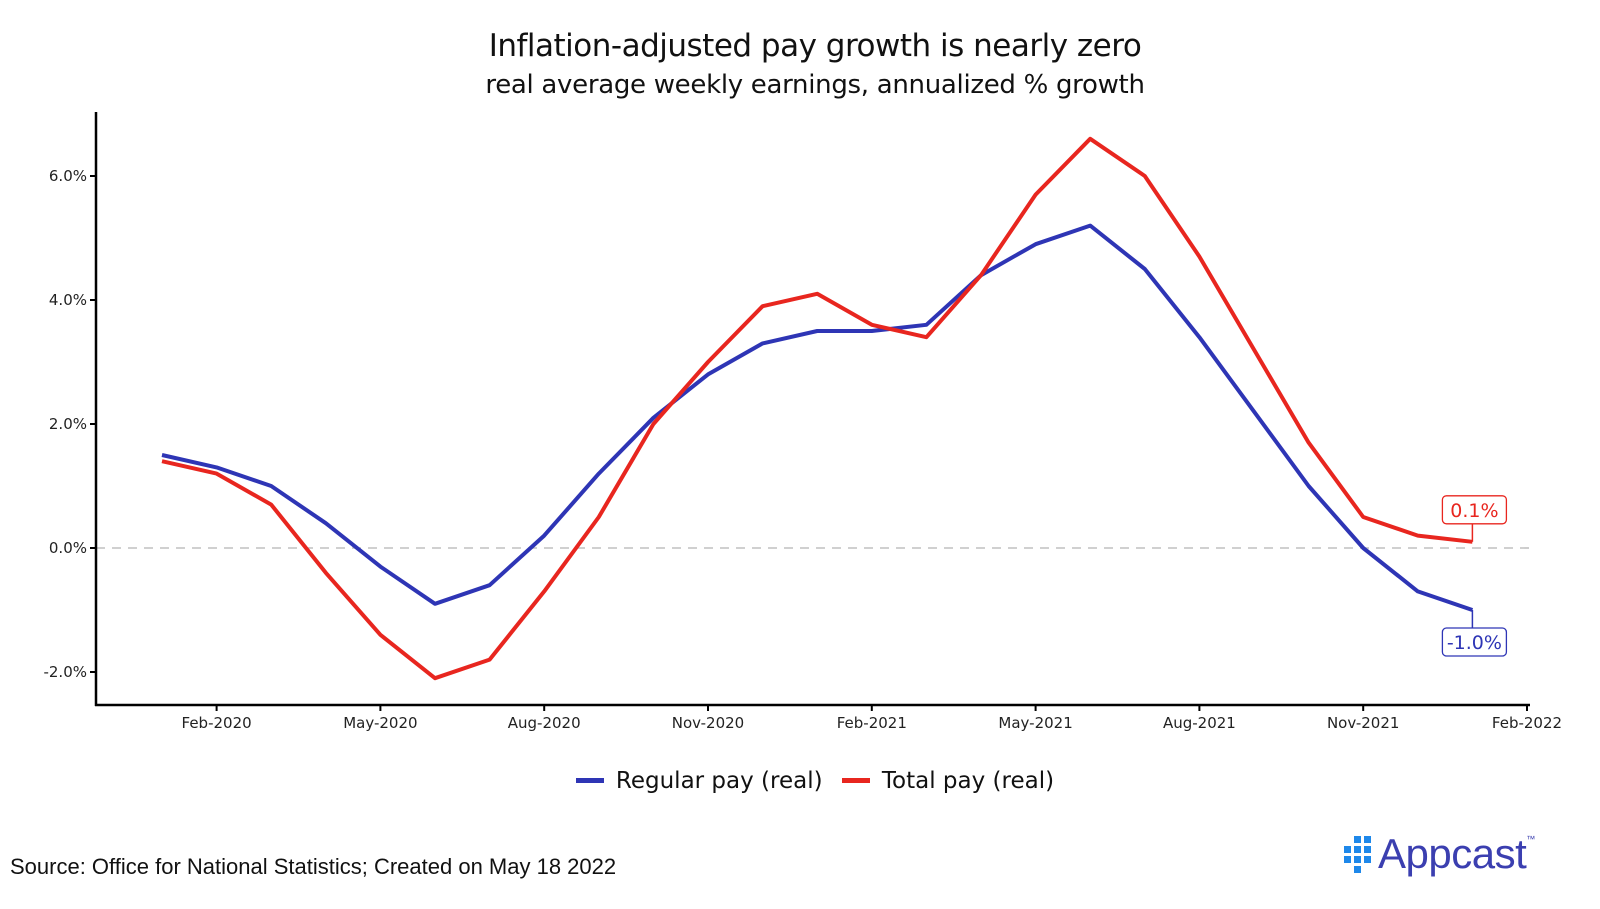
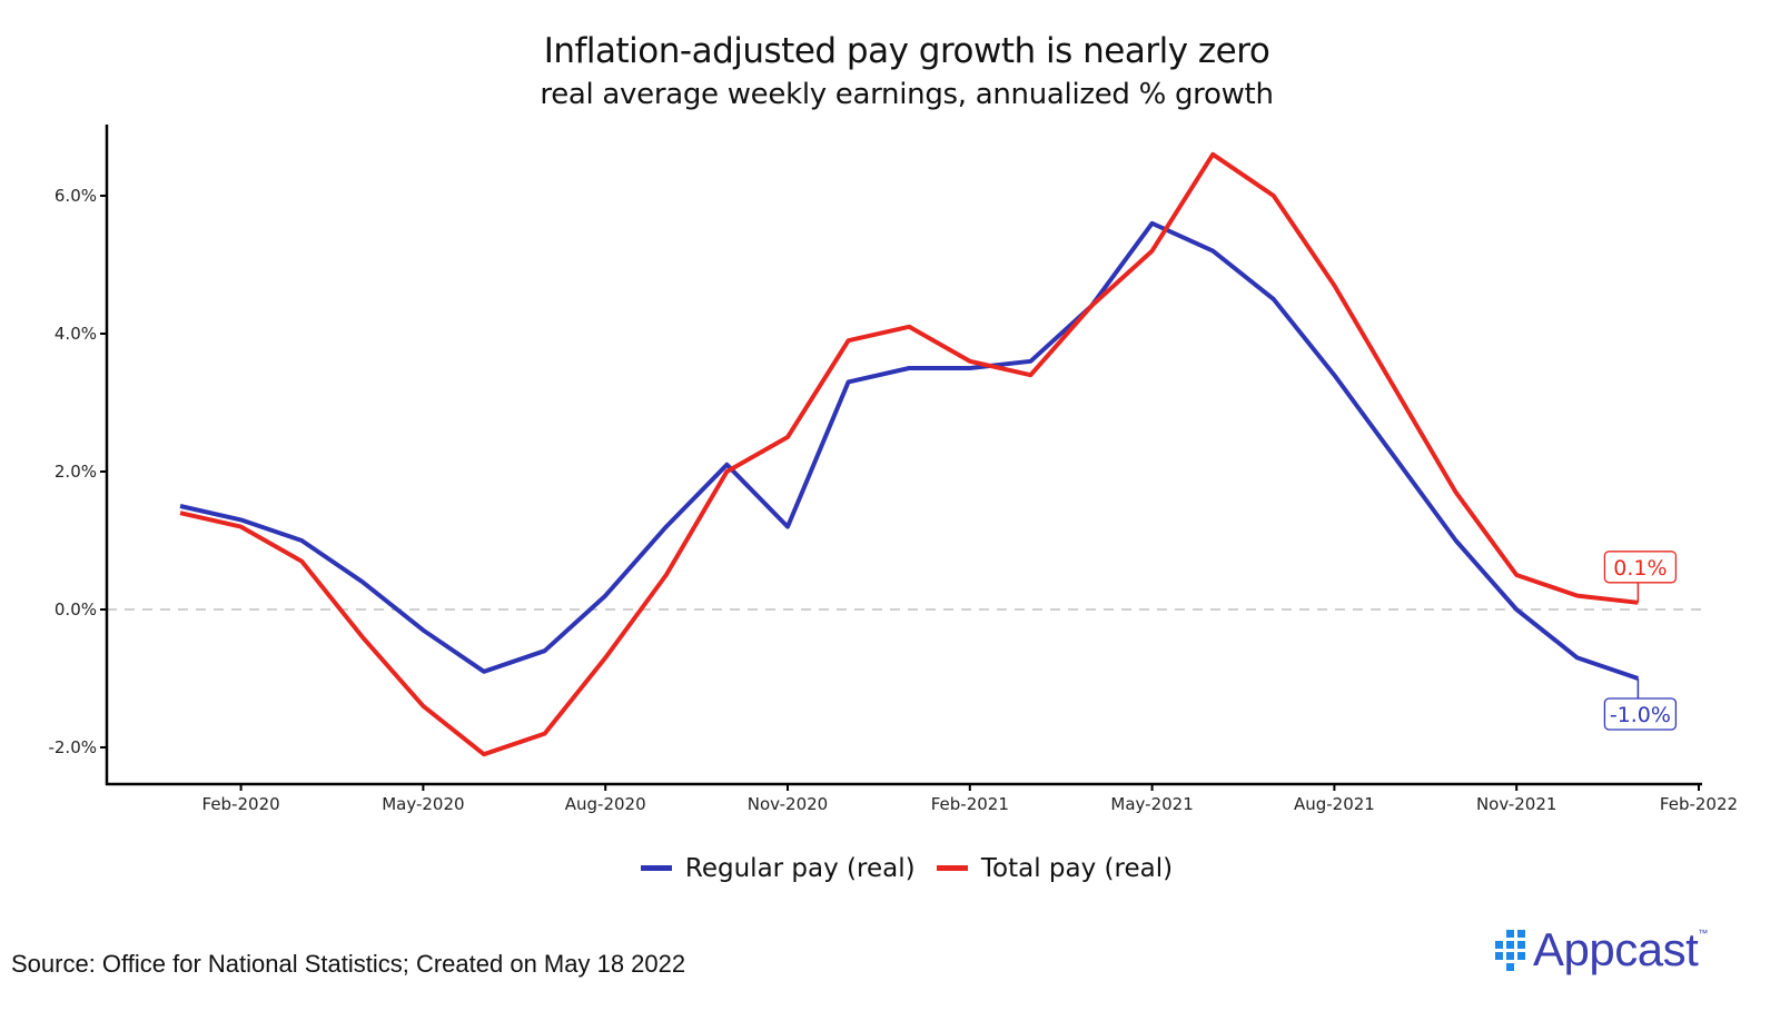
Regular pay (real)/Nov-2020: 2.8% -> 1.2%
Total pay (real)/Nov-2020: 3.0% -> 2.5%
Regular pay (real)/May-2021: 4.9% -> 5.6%
Total pay (real)/May-2021: 5.7% -> 5.2%
